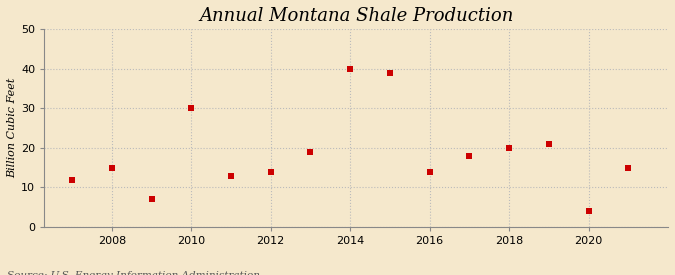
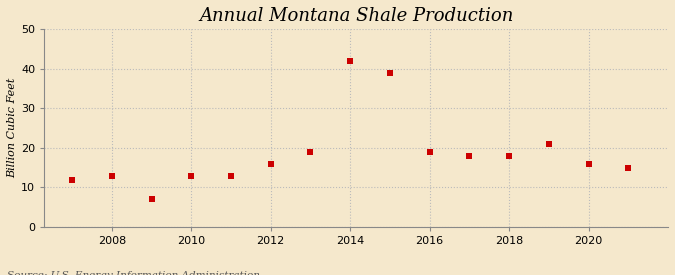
2008: 15 -> 13
2010: 30 -> 13
2012: 14 -> 16
2014: 40 -> 42
2016: 14 -> 19
2018: 20 -> 18
2020: 4 -> 16
